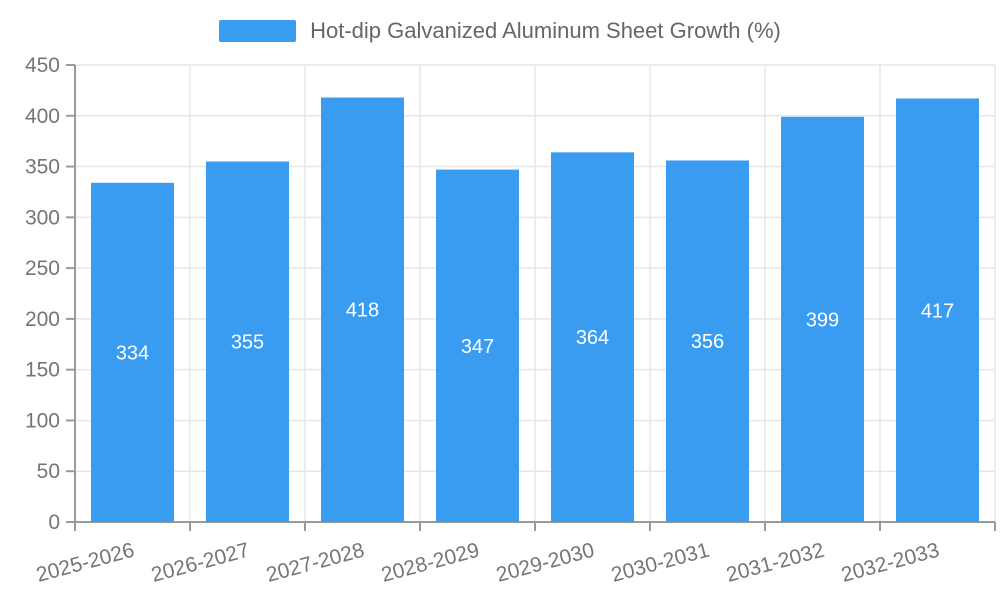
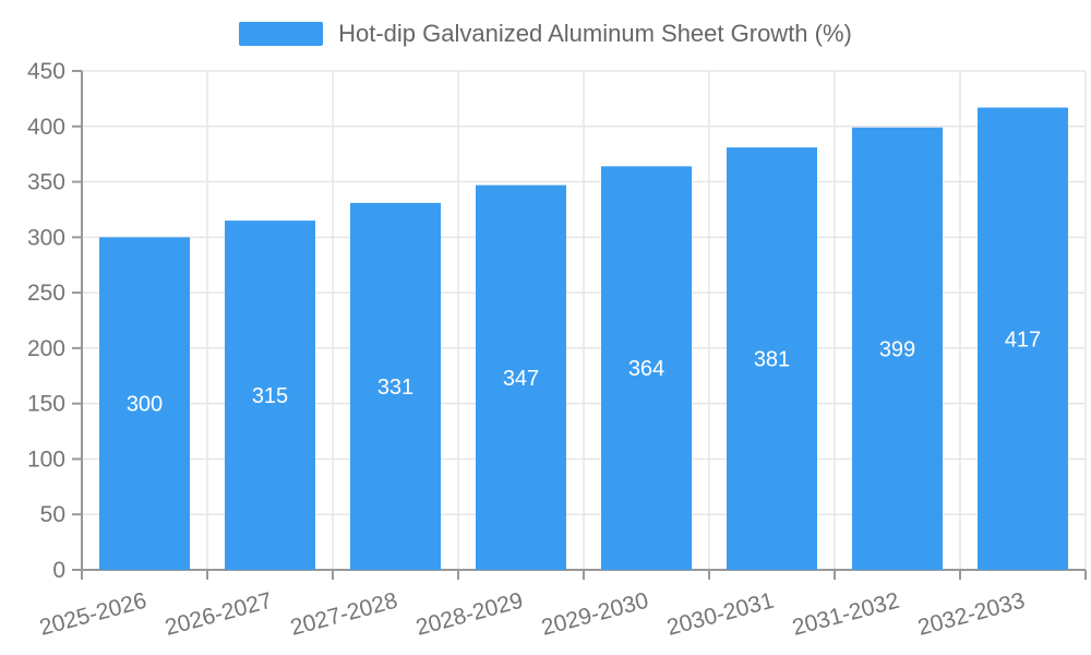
2025-2026: 334 -> 300
2026-2027: 355 -> 315
2027-2028: 418 -> 331
2030-2031: 356 -> 381
